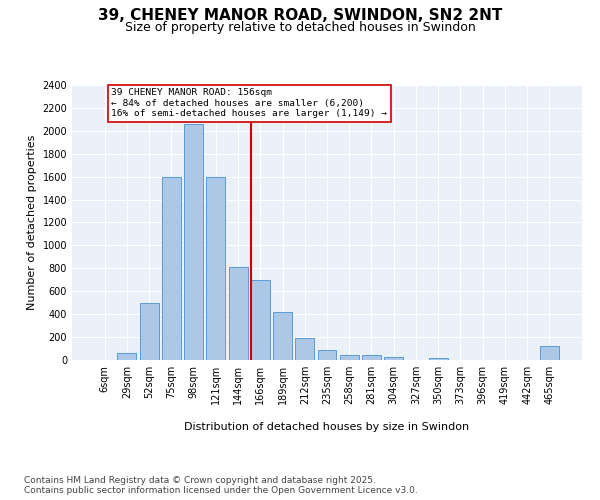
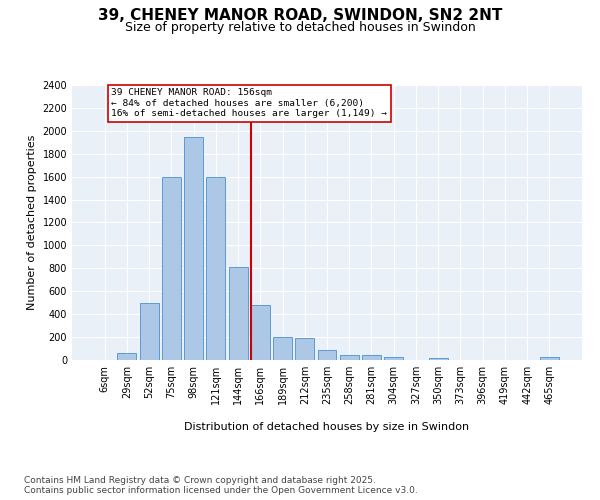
98sqm: 2060 -> 1950
166sqm: 700 -> 480
189sqm: 420 -> 200
465sqm: 120 -> 30
